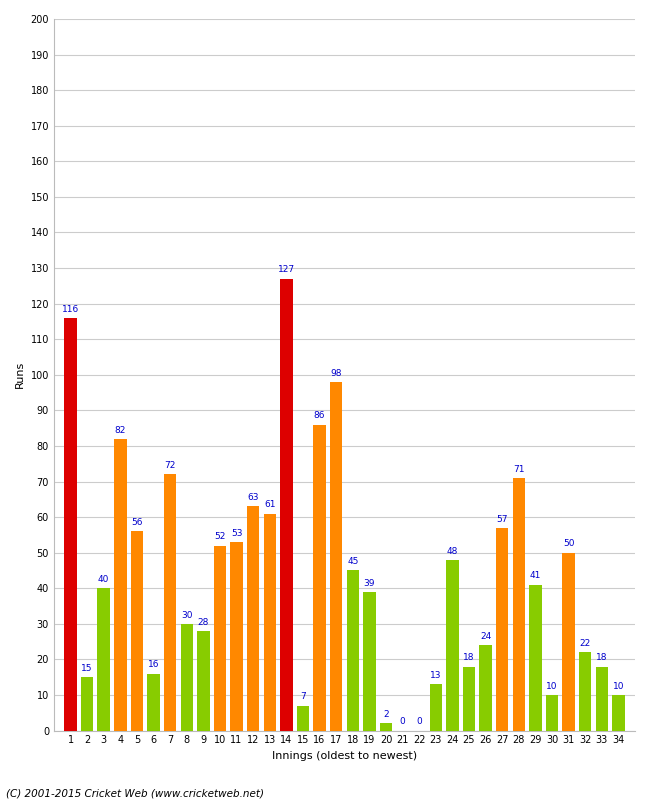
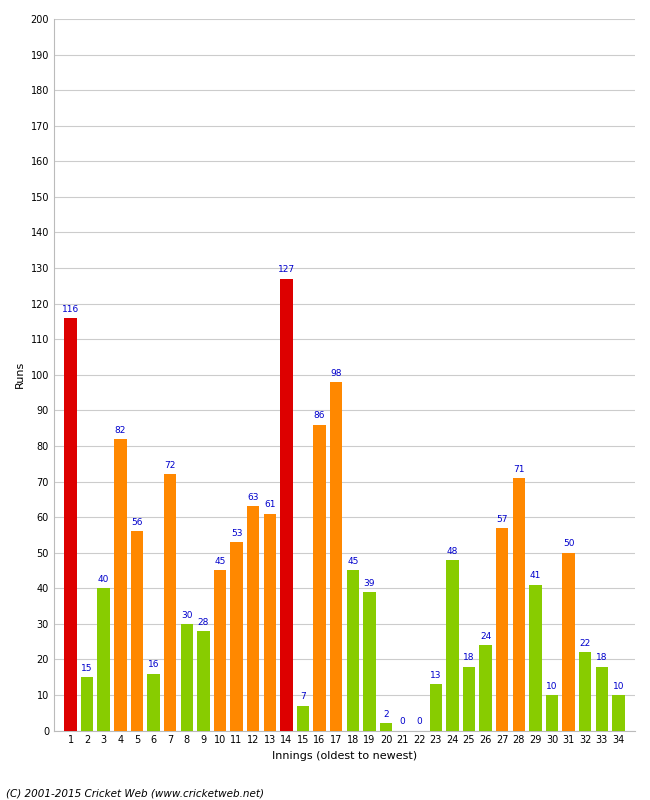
10: 52 -> 45
